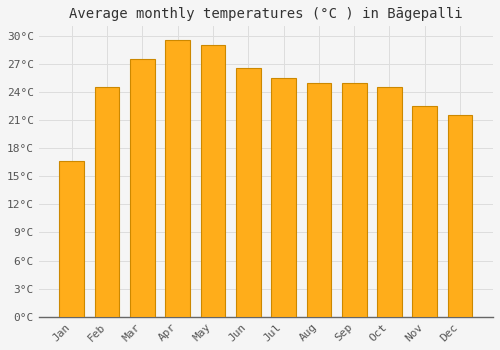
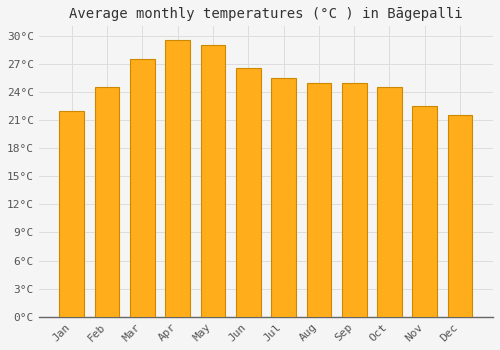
Jan: 16.6°C -> 22.0°C
